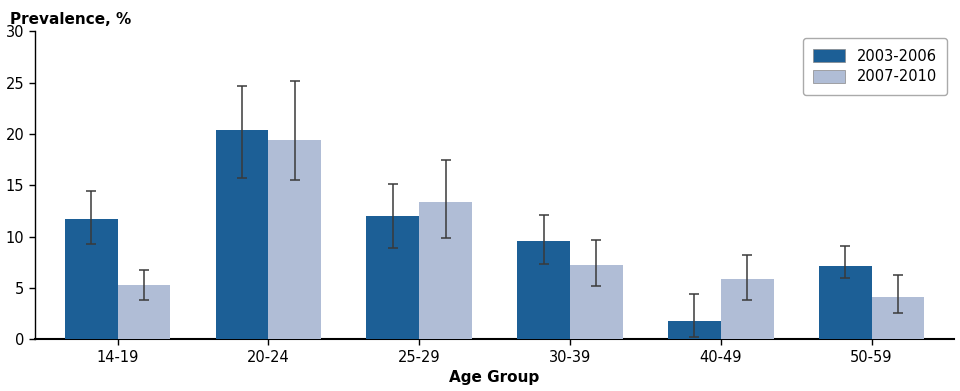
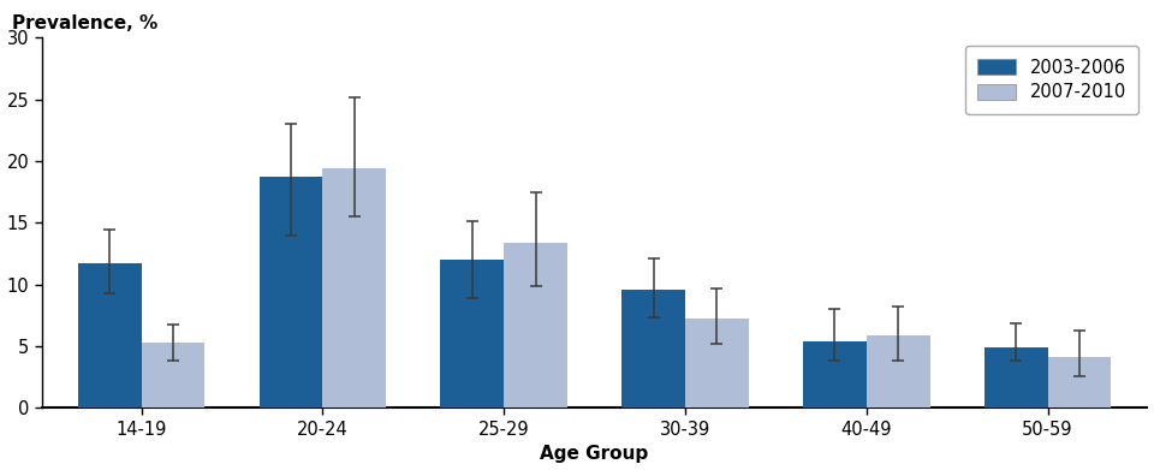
2003-2006/20-24: 20.4 -> 18.7
2003-2006/40-49: 1.8 -> 5.4
2003-2006/50-59: 7.1 -> 4.9
